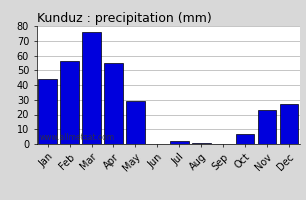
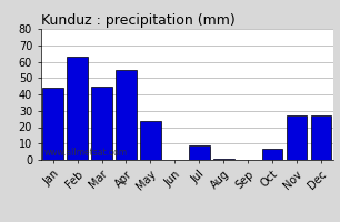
Feb: 56 -> 63
Mar: 76 -> 45
May: 29 -> 24
Jul: 2 -> 9
Nov: 23 -> 27
